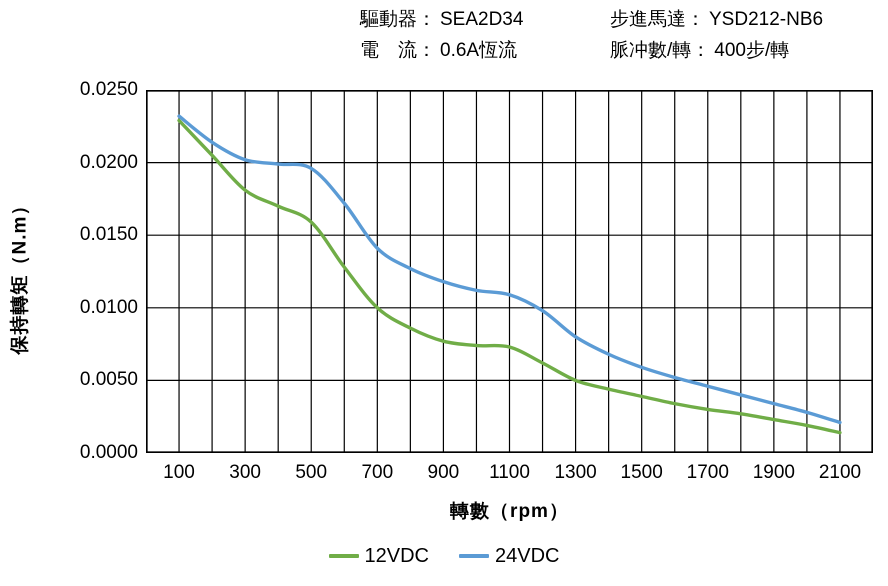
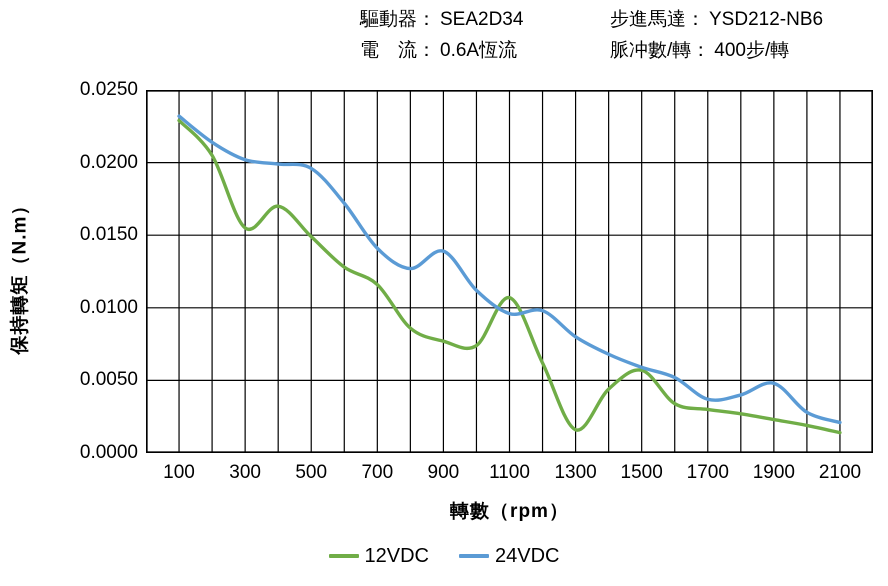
12VDC/300: 0.0181 -> 0.0155
12VDC/500: 0.0159 -> 0.0149
12VDC/700: 0.0100 -> 0.0116
24VDC/900: 0.0118 -> 0.0139
12VDC/1100: 0.0073 -> 0.0107
24VDC/1100: 0.0109 -> 0.0096
12VDC/1300: 0.0050 -> 0.0016
12VDC/1500: 0.0039 -> 0.0057
24VDC/1700: 0.0046 -> 0.0037
24VDC/1900: 0.0034 -> 0.0048
